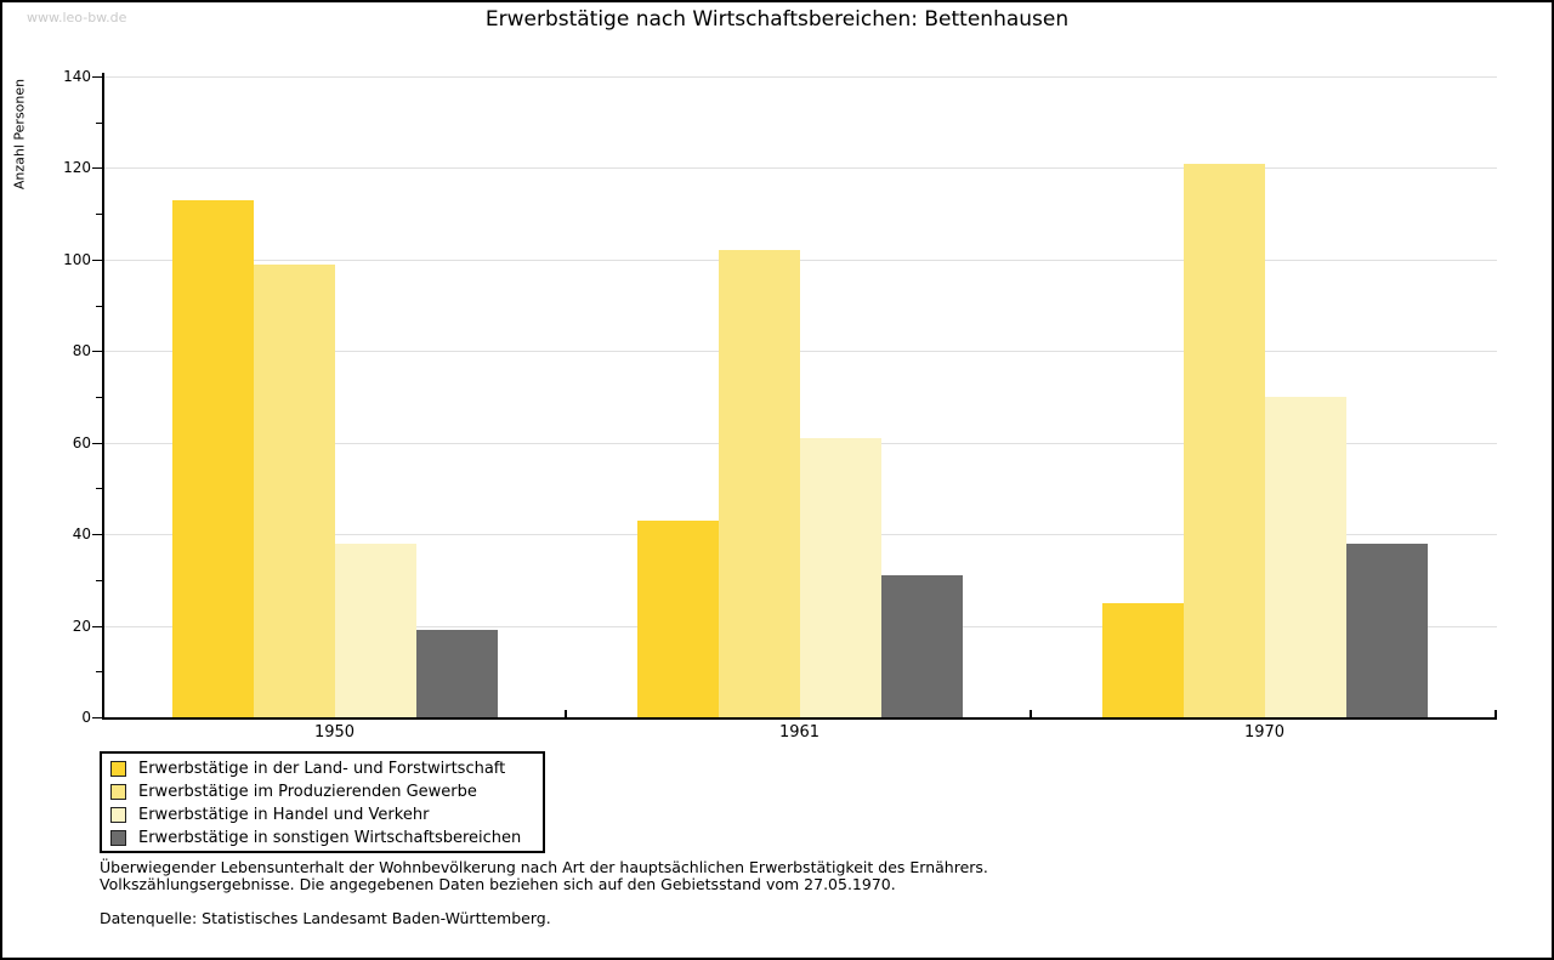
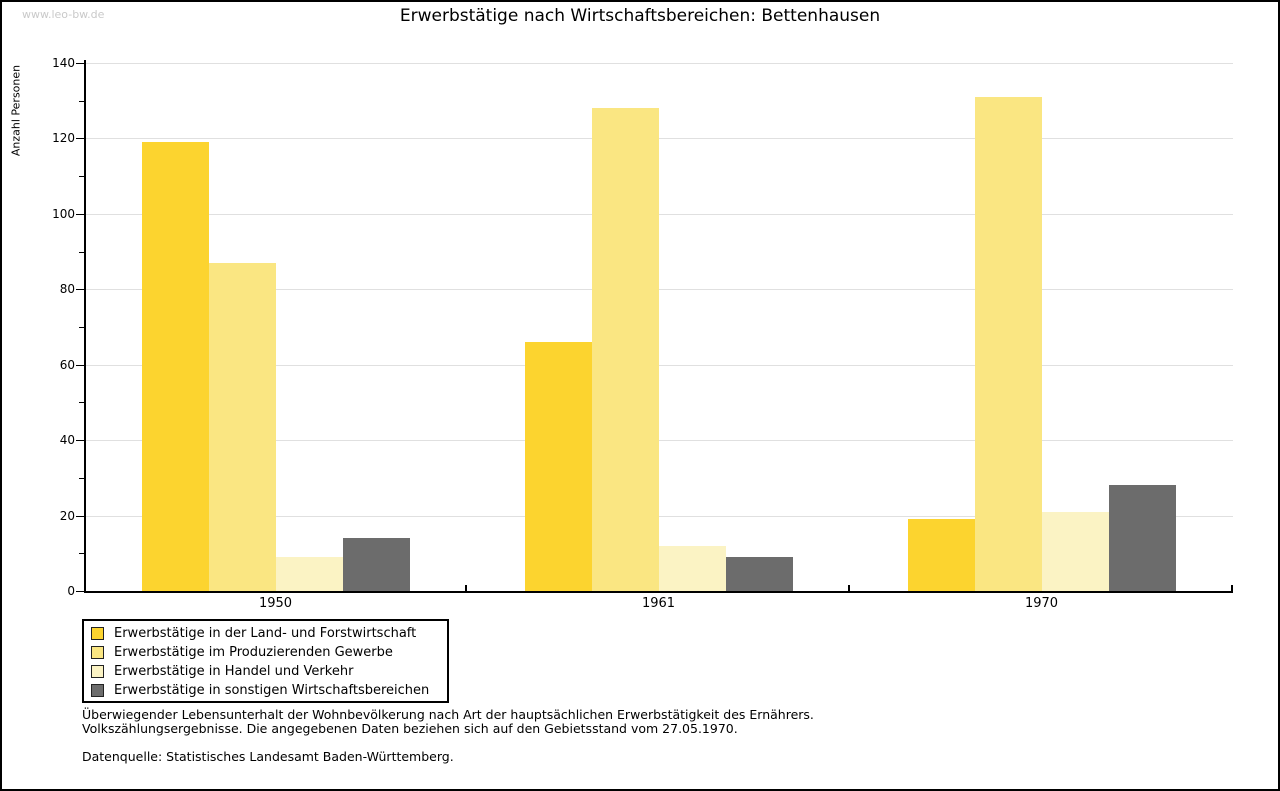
Erwerbstätige in der Land- und Forstwirtschaft/1950: 113 -> 119
Erwerbstätige im Produzierenden Gewerbe/1950: 99 -> 87
Erwerbstätige in Handel und Verkehr/1950: 38 -> 9
Erwerbstätige in sonstigen Wirtschaftsbereichen/1950: 19 -> 14
Erwerbstätige in der Land- und Forstwirtschaft/1961: 43 -> 66
Erwerbstätige im Produzierenden Gewerbe/1961: 102 -> 128
Erwerbstätige in Handel und Verkehr/1961: 61 -> 12
Erwerbstätige in sonstigen Wirtschaftsbereichen/1961: 31 -> 9
Erwerbstätige in der Land- und Forstwirtschaft/1970: 25 -> 19
Erwerbstätige im Produzierenden Gewerbe/1970: 121 -> 131
Erwerbstätige in Handel und Verkehr/1970: 70 -> 21
Erwerbstätige in sonstigen Wirtschaftsbereichen/1970: 38 -> 28
